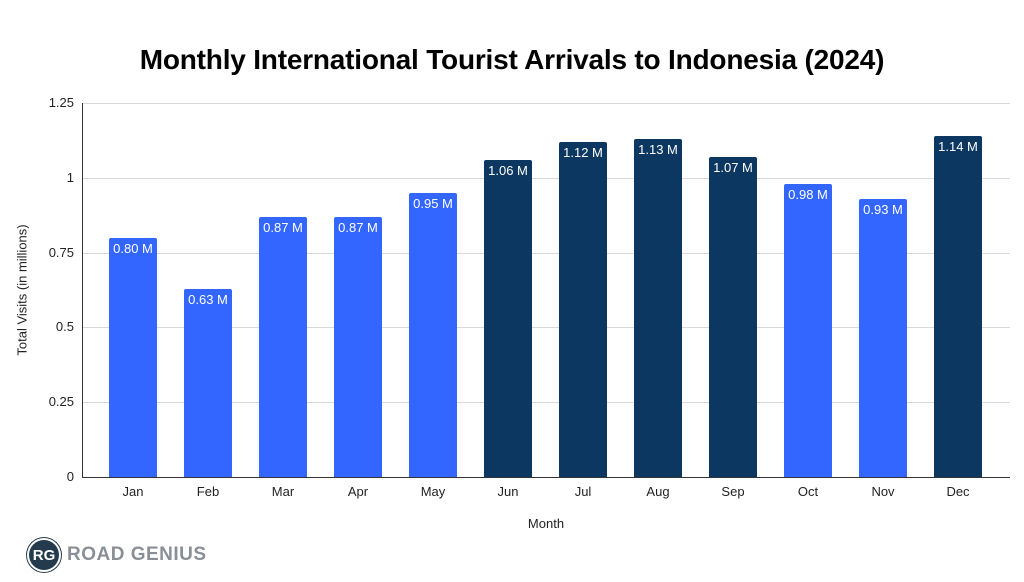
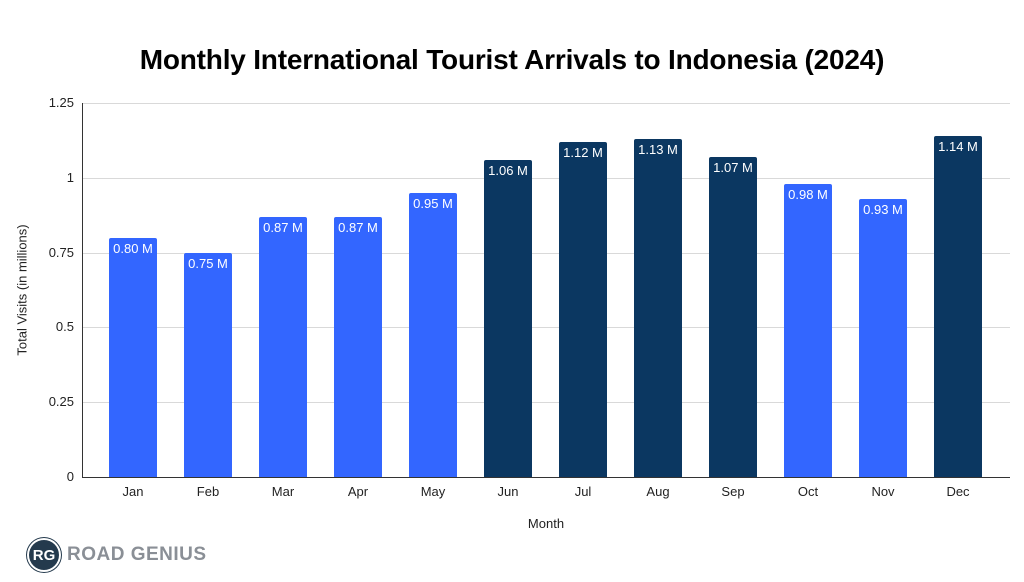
Feb: 0.63 -> 0.75
